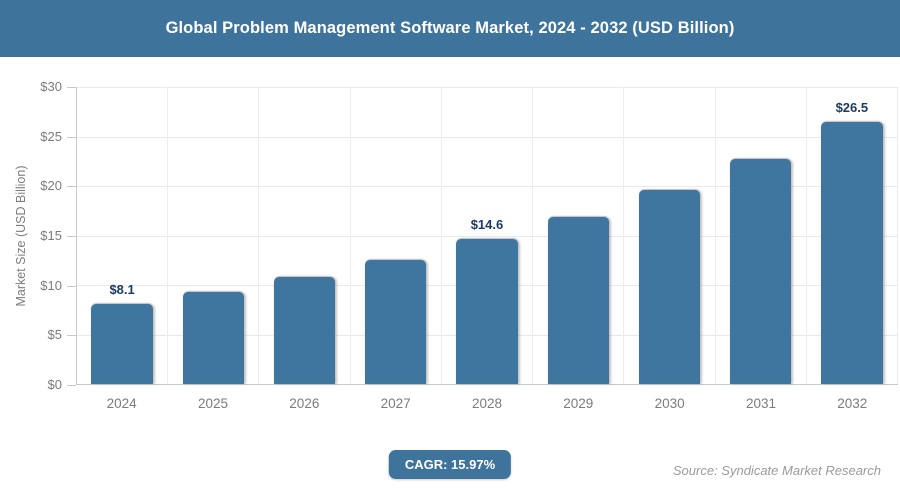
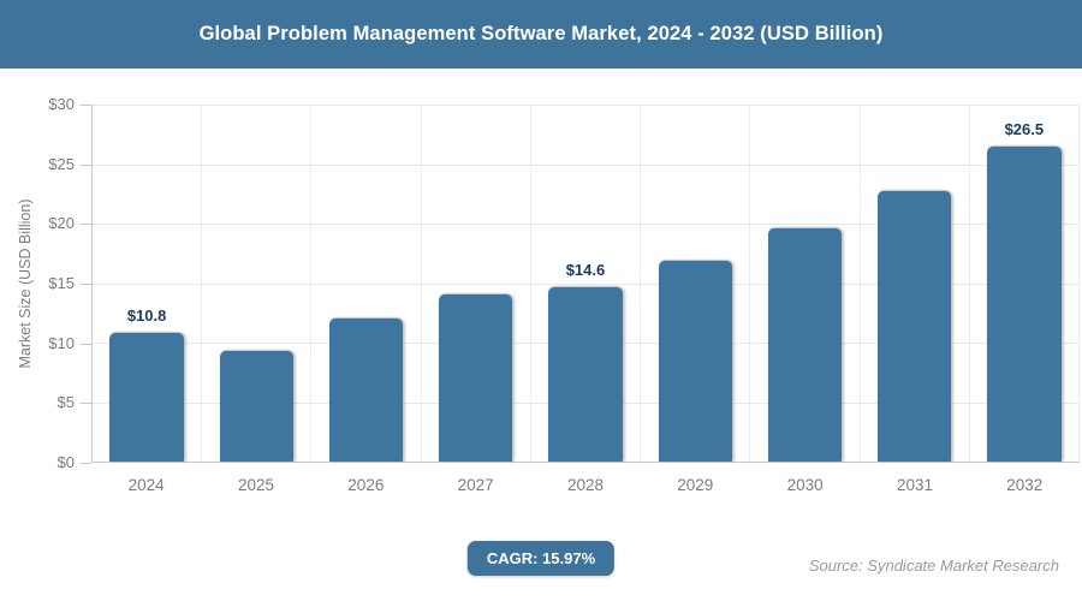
2024: $8.1 -> $10.8
2026: $11 -> $12
2027: $12 -> $14
